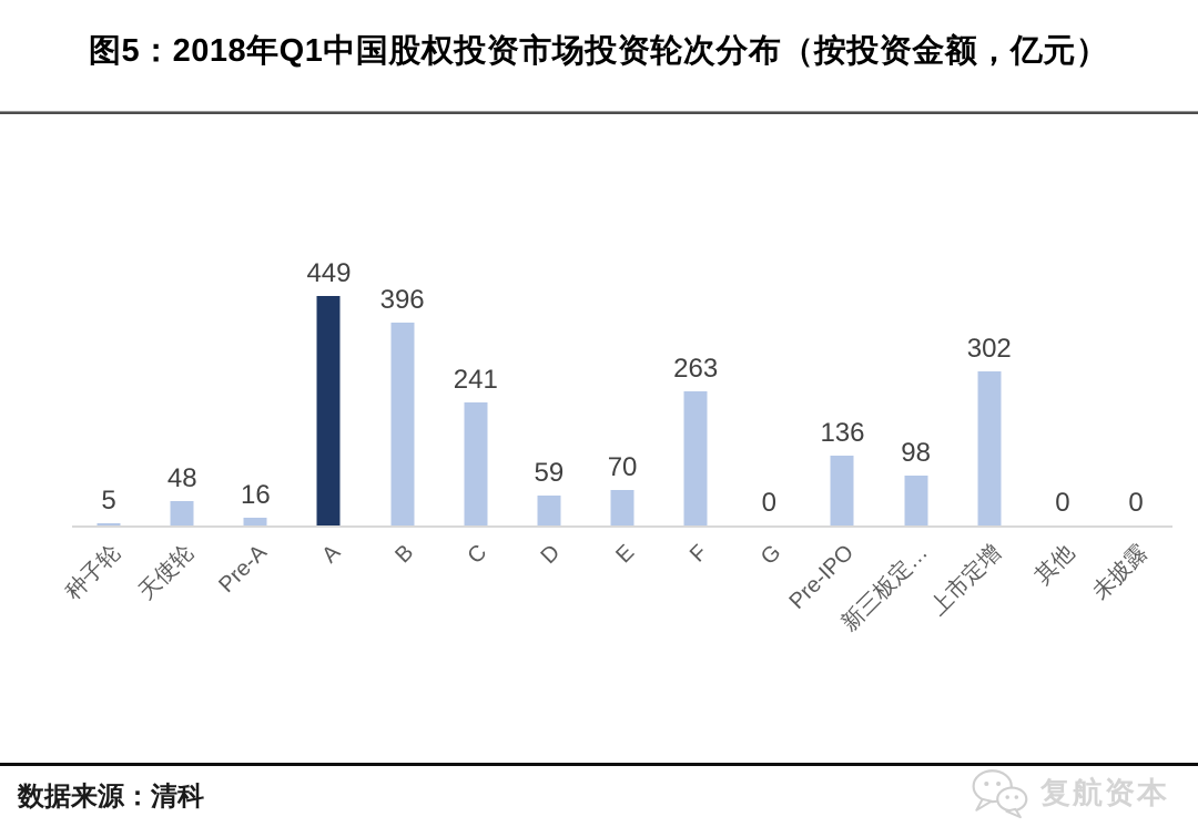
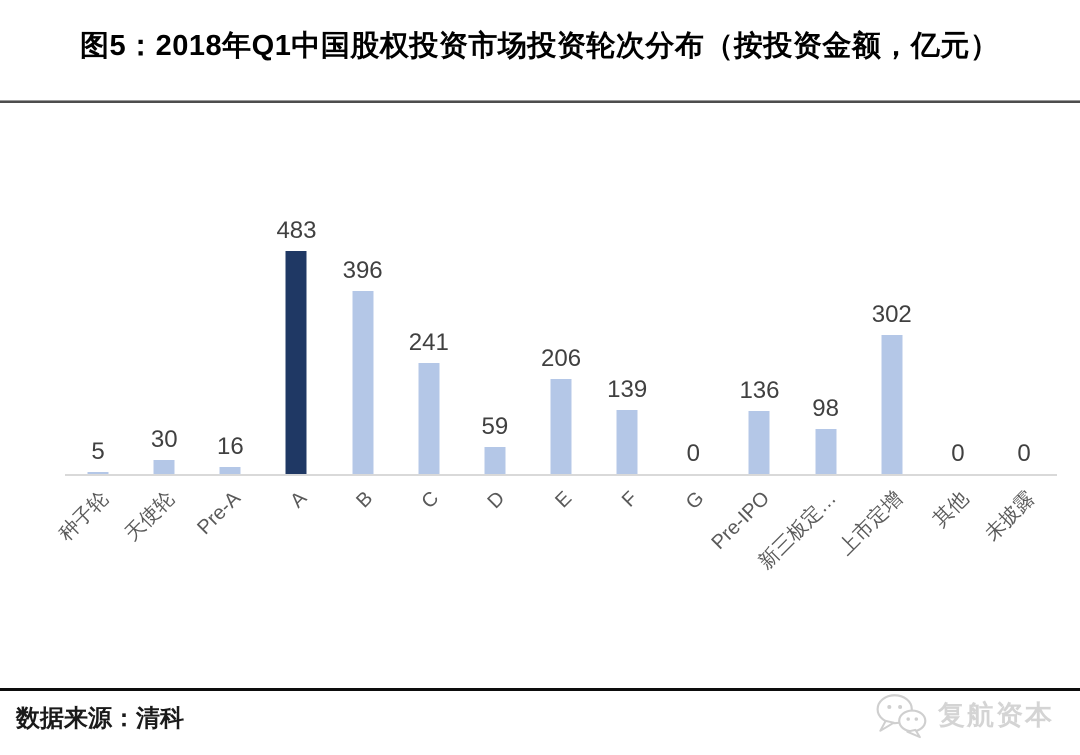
天使轮: 48 -> 30
A: 449 -> 483
E: 70 -> 206
F: 263 -> 139
